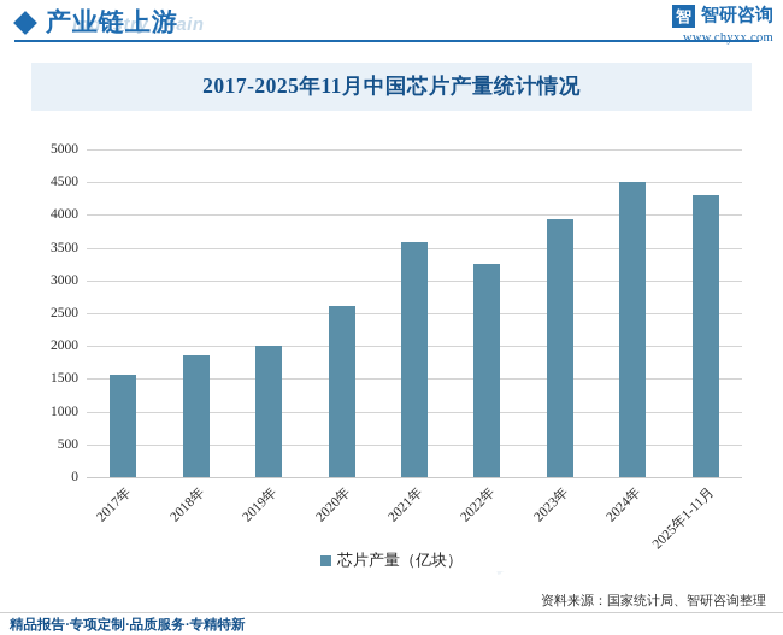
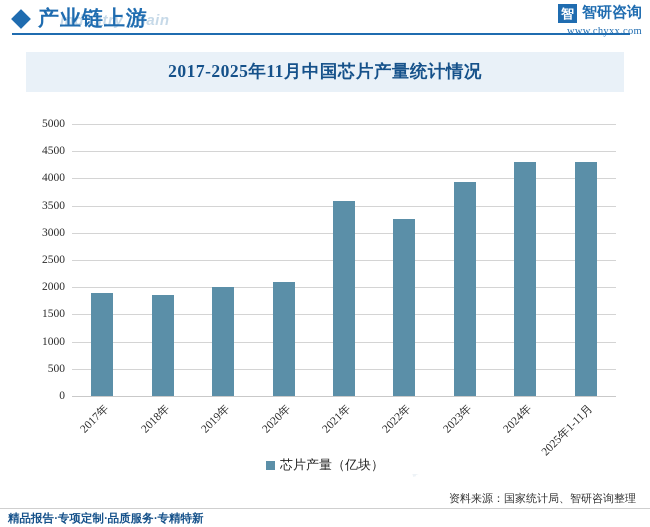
2017年: 1600 -> 1900
2020年: 2600 -> 2100
2024年: 4500 -> 4300
